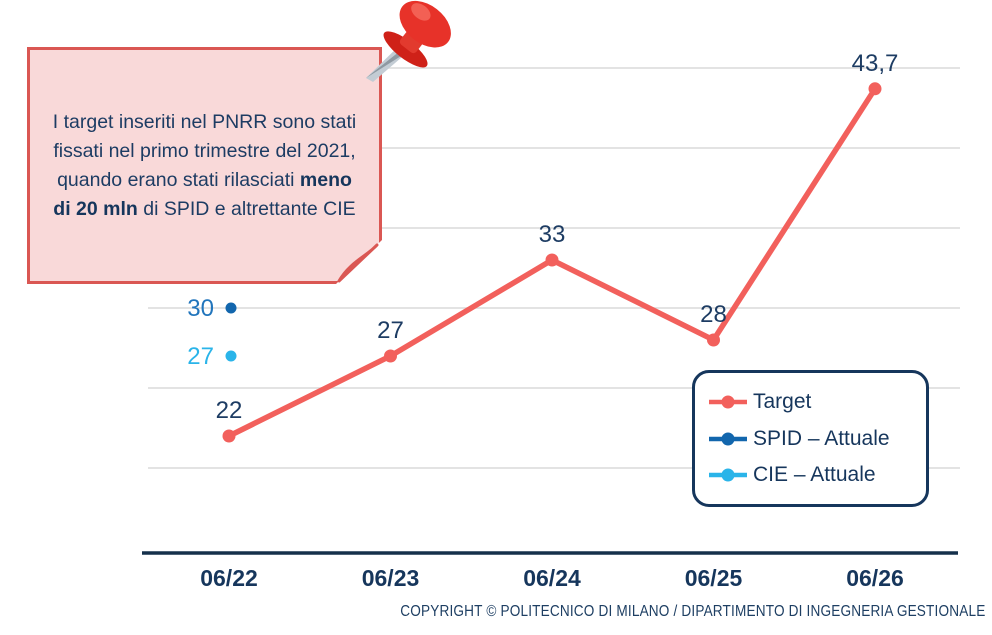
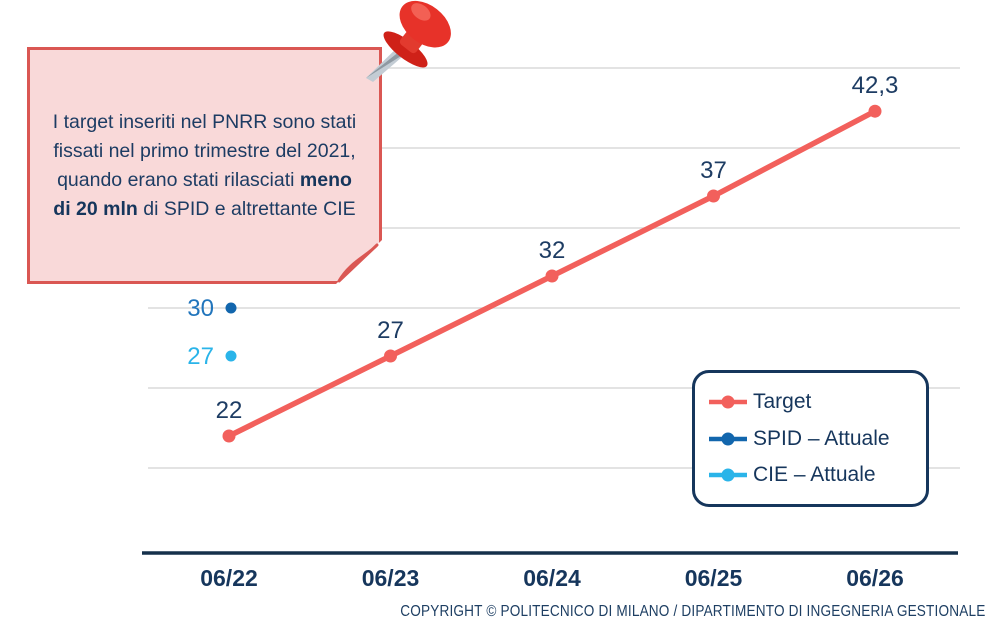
06/24: 33 -> 32
06/25: 28 -> 37
06/26: 43,7 -> 42,3
